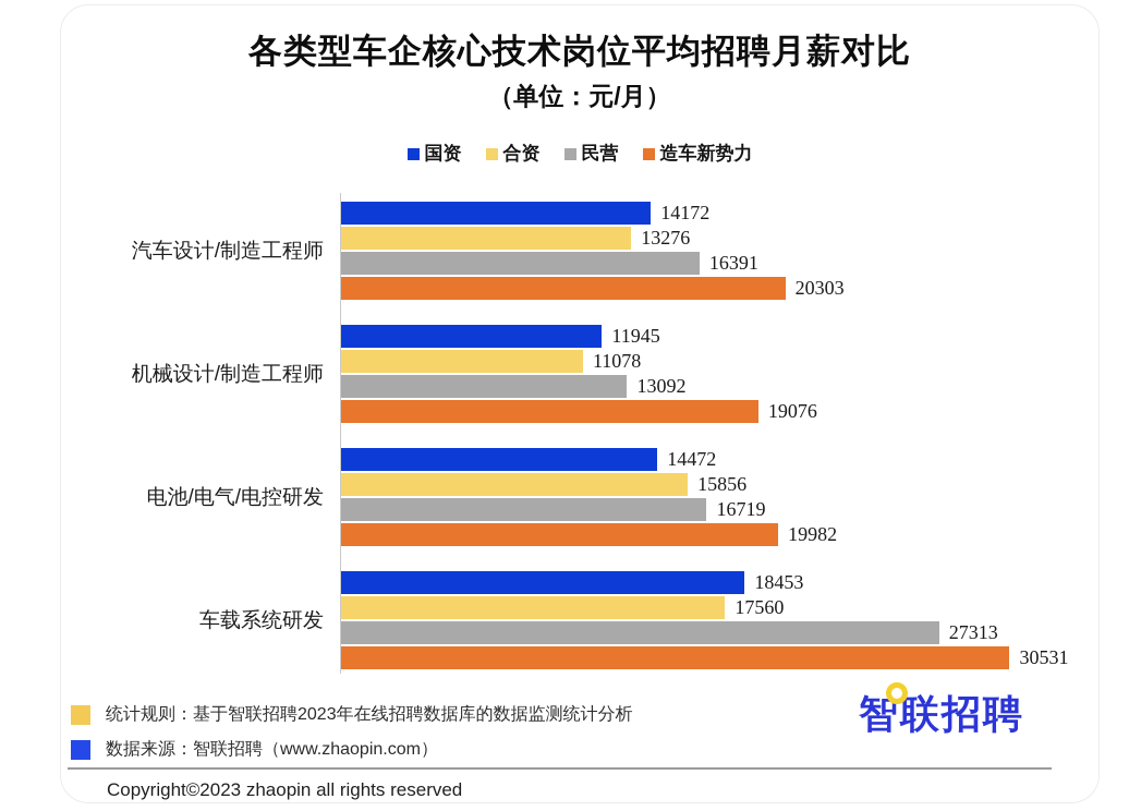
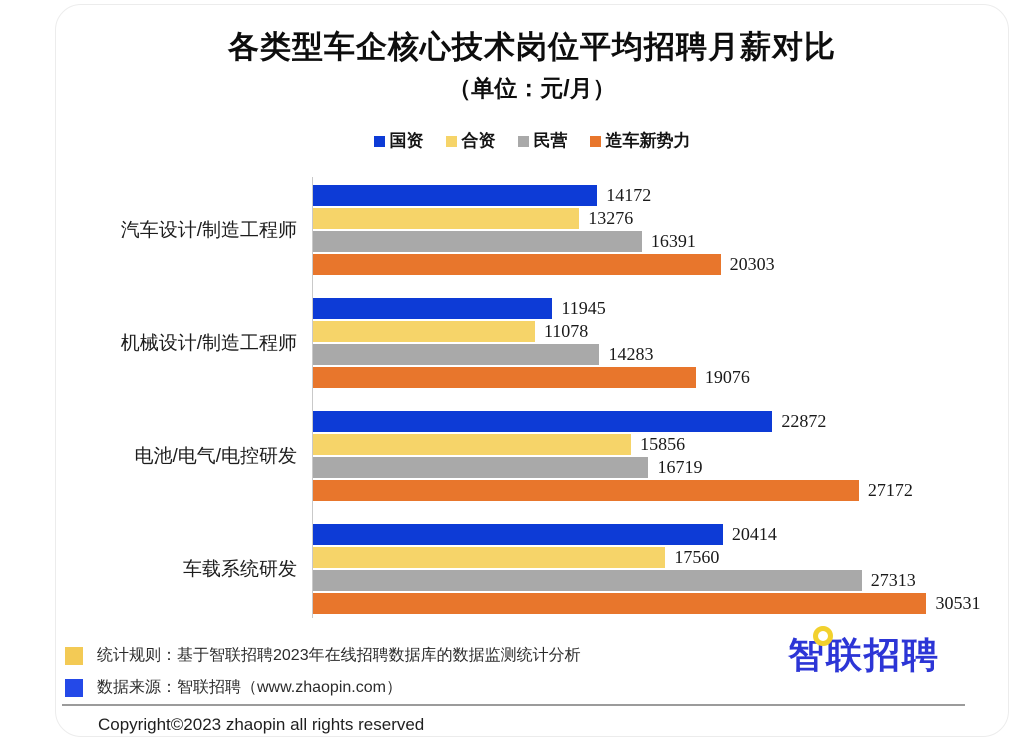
民营/机械设计/制造工程师: 13092 -> 14283
国资/电池/电气/电控研发: 14472 -> 22872
造车新势力/电池/电气/电控研发: 19982 -> 27172
国资/车载系统研发: 18453 -> 20414
